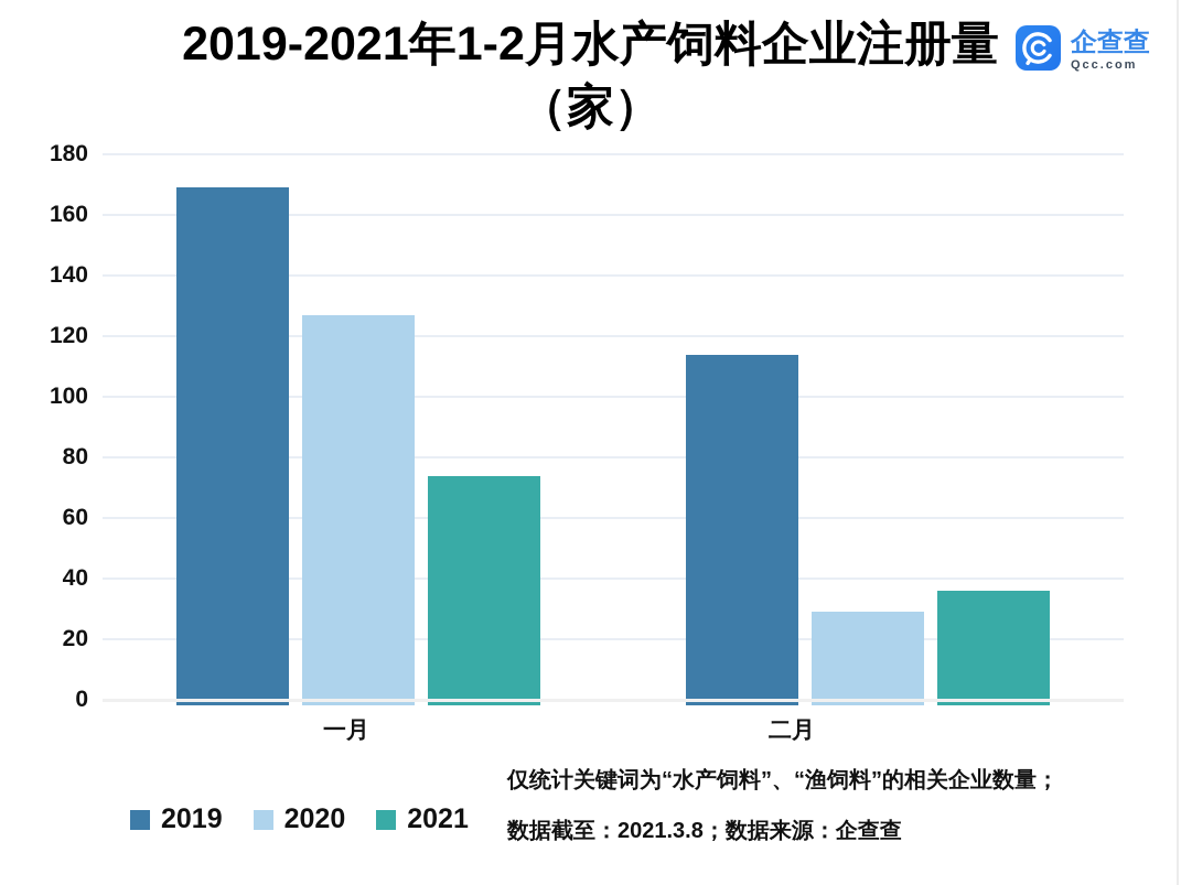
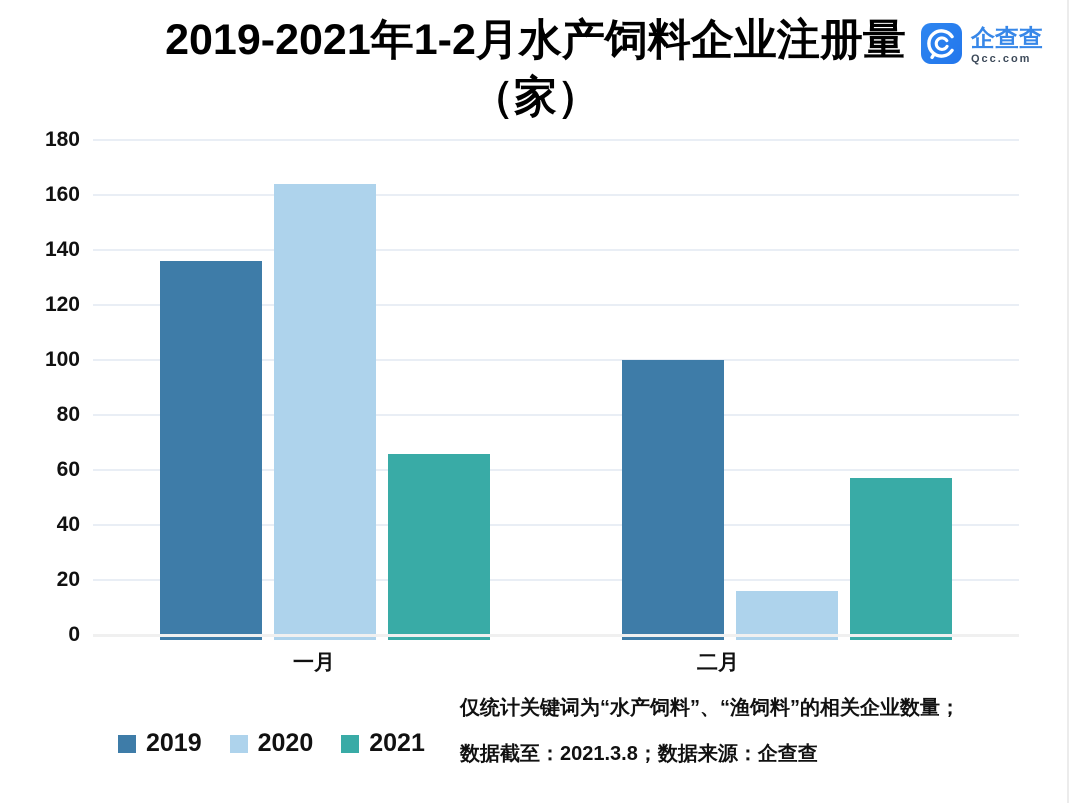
2019/一月: 169 -> 136
2020/一月: 127 -> 164
2021/一月: 74 -> 66
2019/二月: 114 -> 100
2020/二月: 29 -> 16
2021/二月: 36 -> 57
